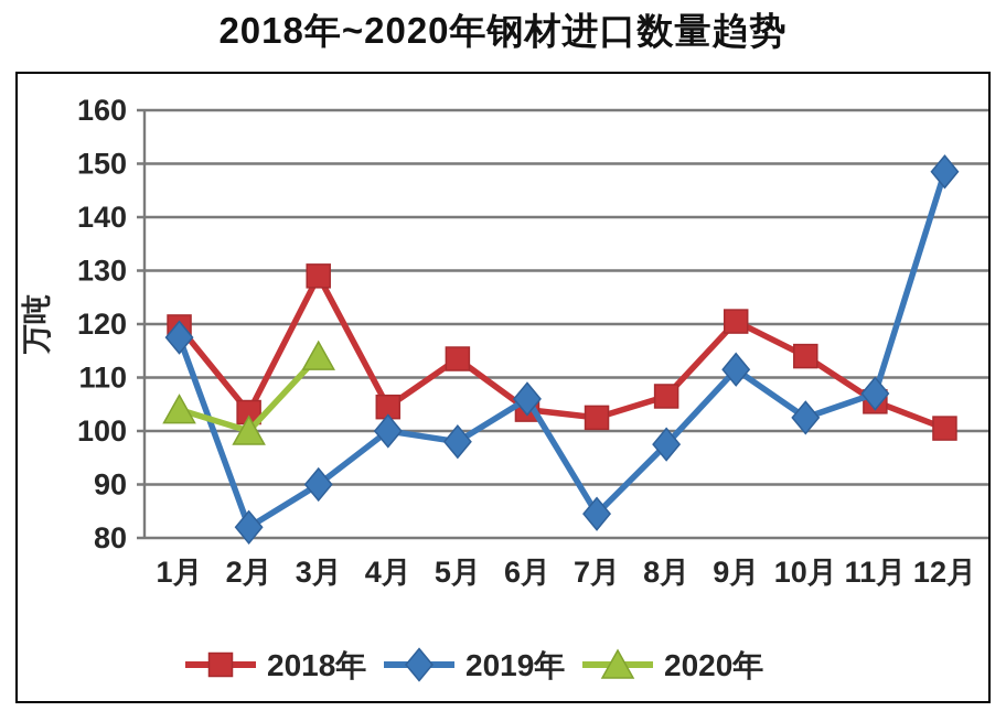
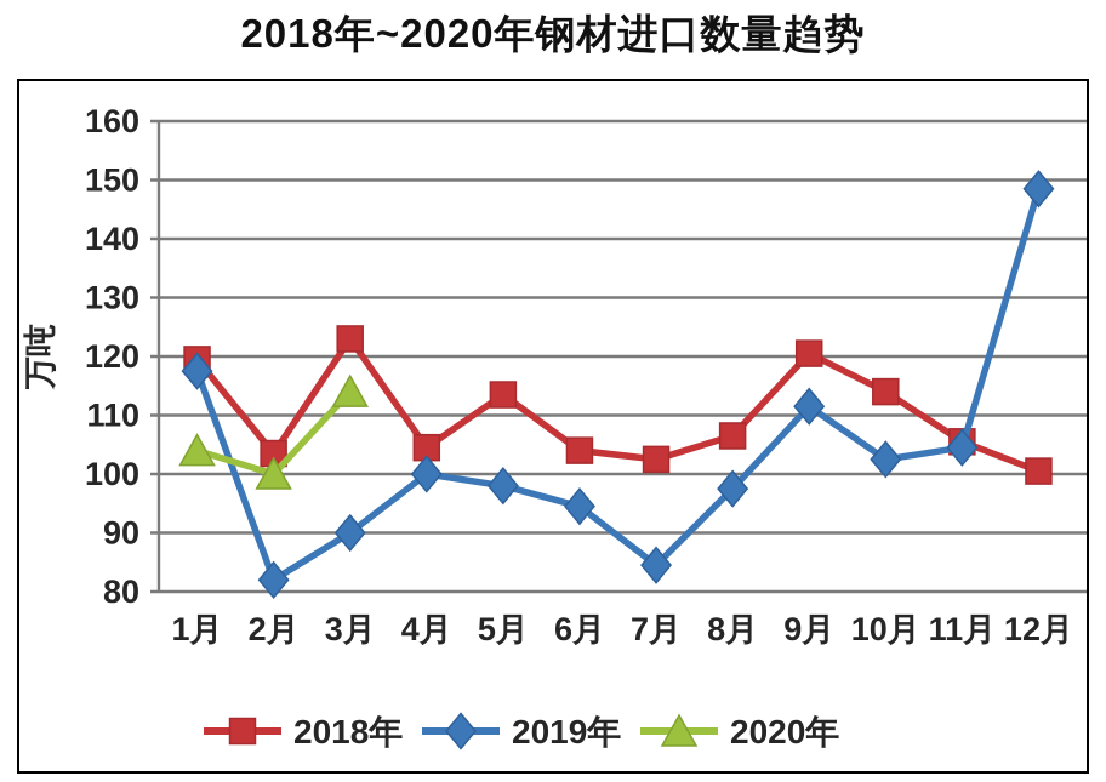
2018年/3月: 129 -> 123
2019年/6月: 106 -> 94
2019年/11月: 107 -> 104
